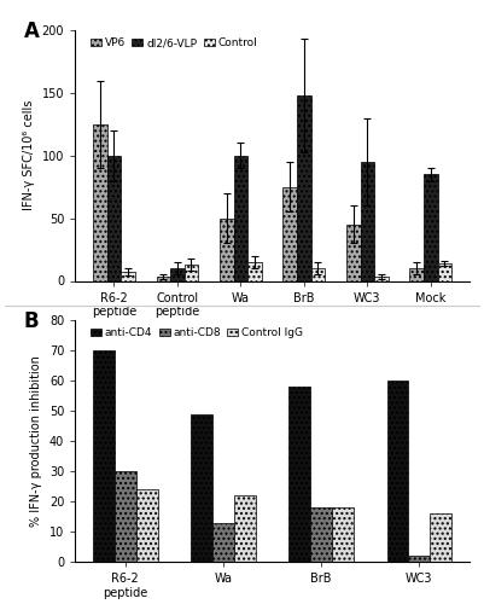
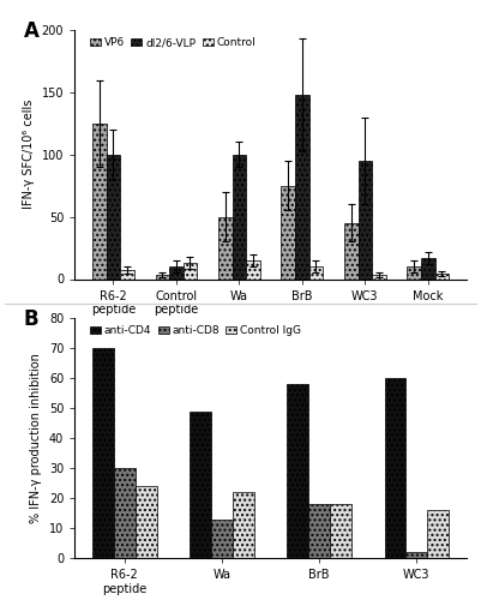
dl2/6-VLP/Mock: 85 -> 17
Control/Mock: 14 -> 4
